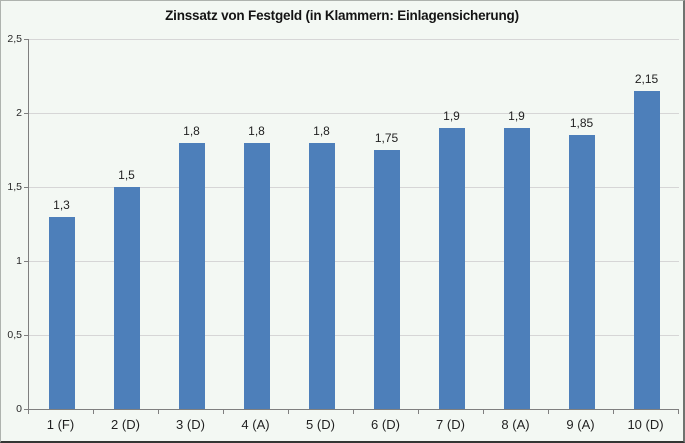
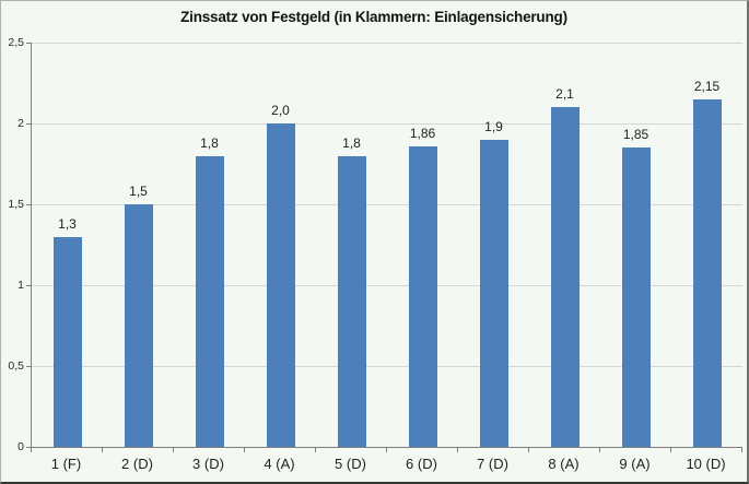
4 (A): 1,8 -> 2,0
6 (D): 1,75 -> 1,86
8 (A): 1,9 -> 2,1
